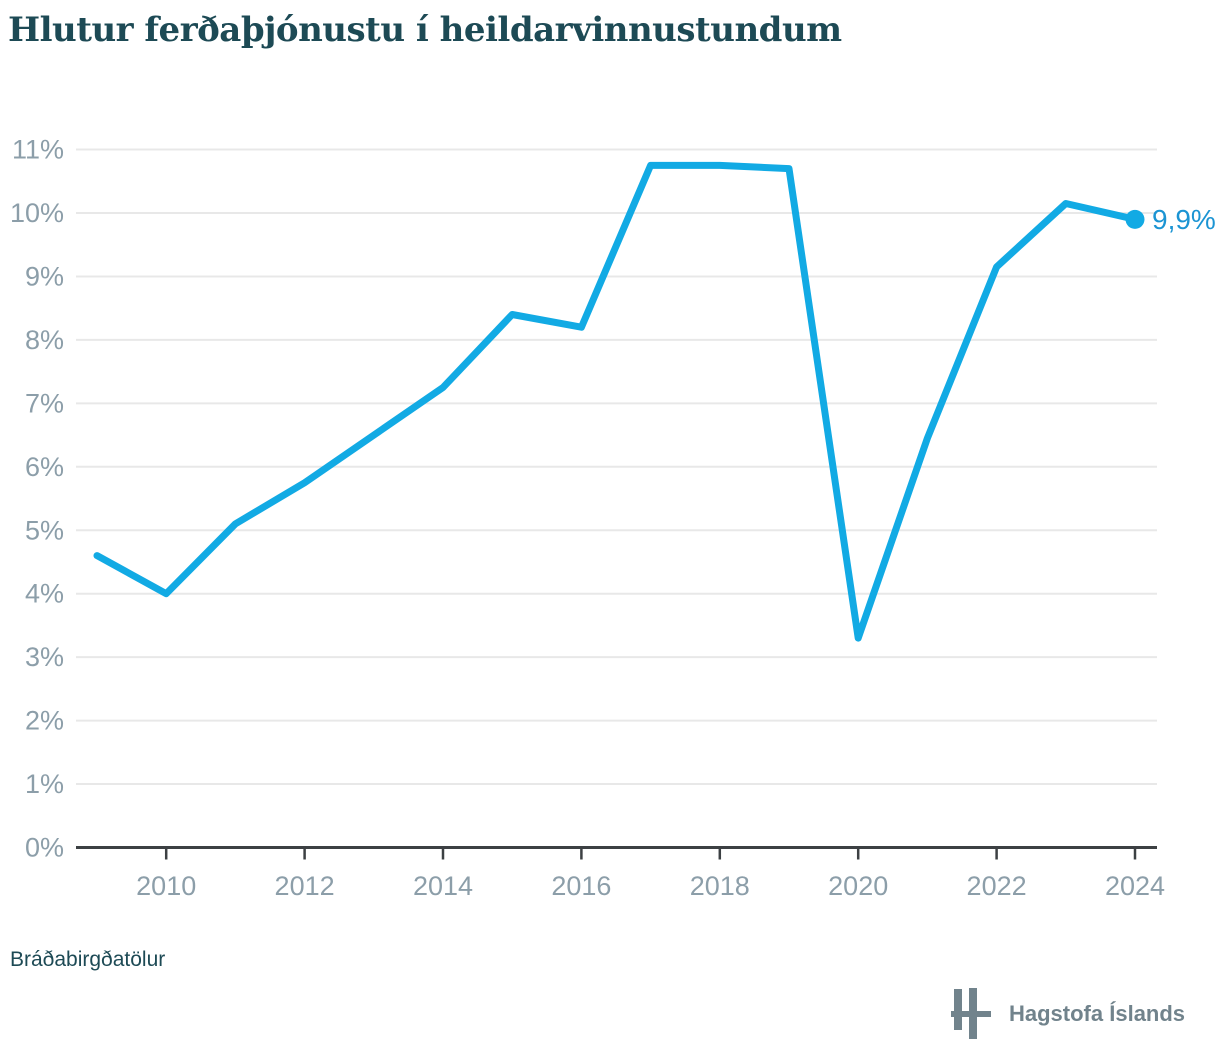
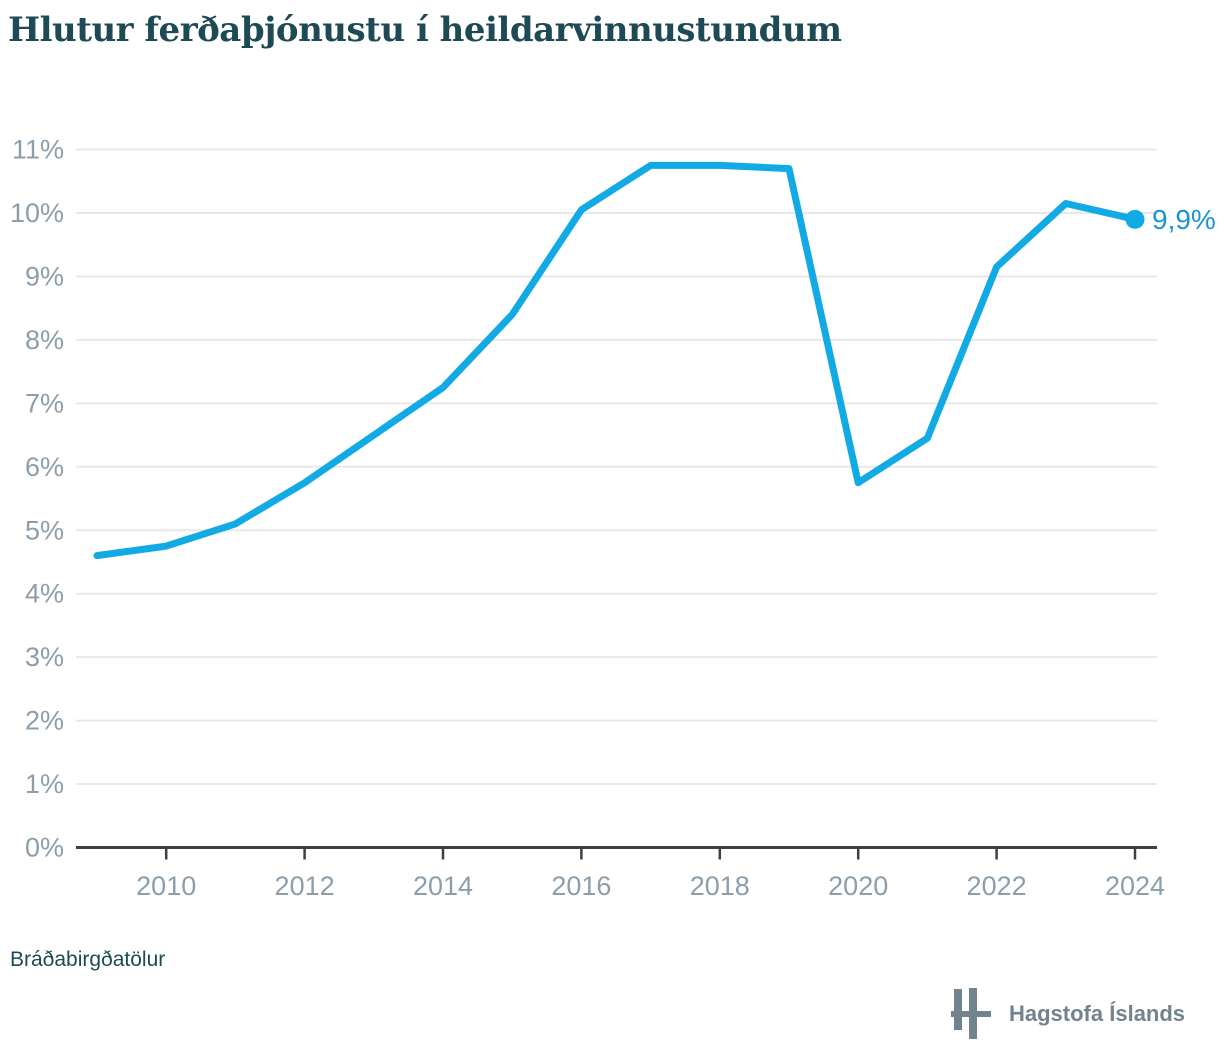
2010: 4.0% -> 4.8%
2016: 8.2% -> 10.1%
2020: 3.3% -> 5.8%
